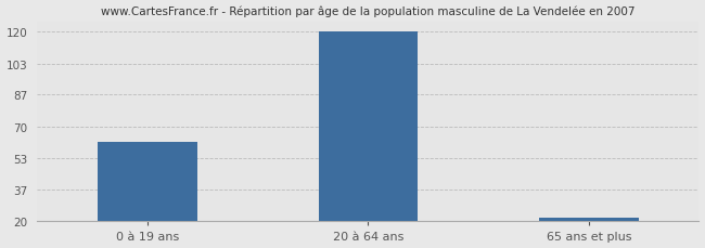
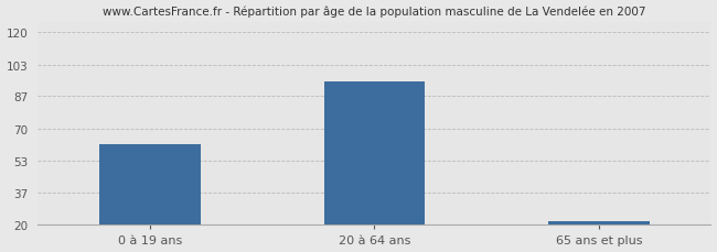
20 à 64 ans: 120 -> 94
